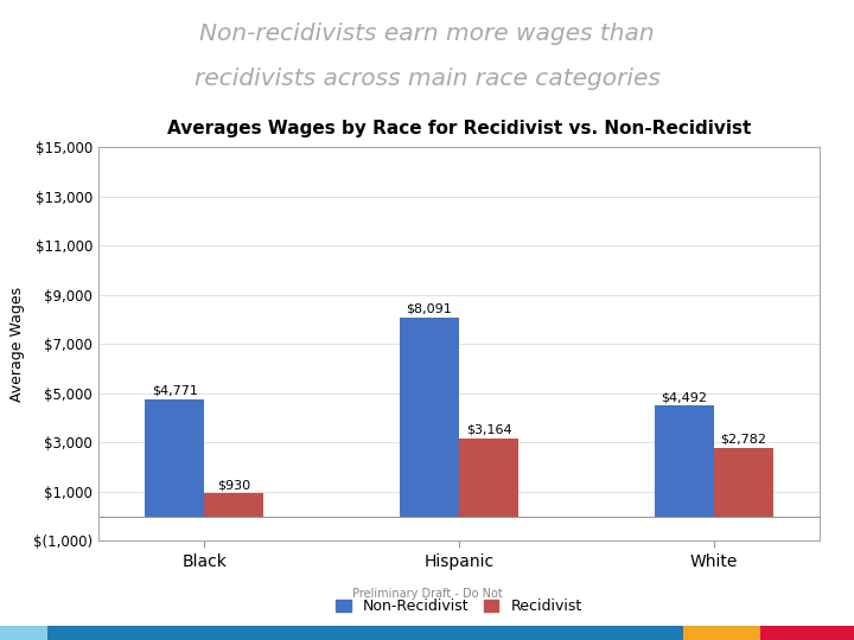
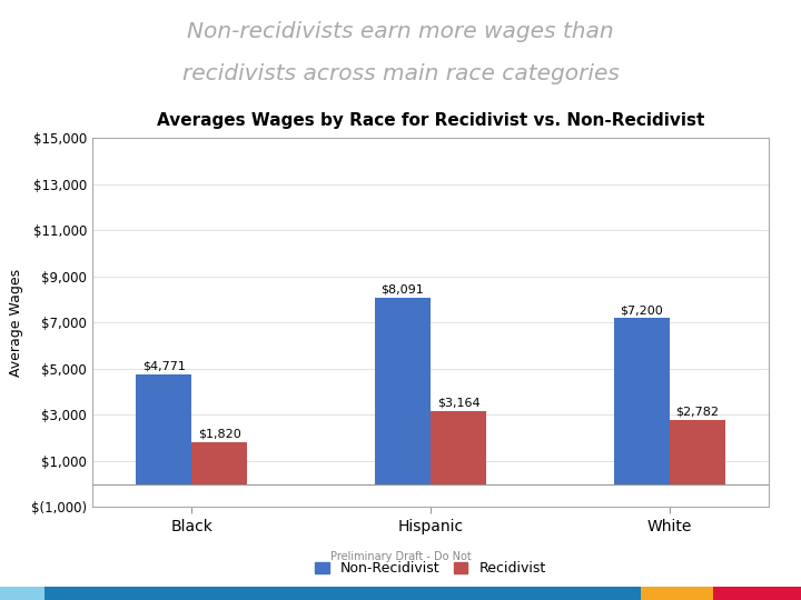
Recidivist/Black: $930 -> $1,820
Non-Recidivist/White: $4,492 -> $7,200
